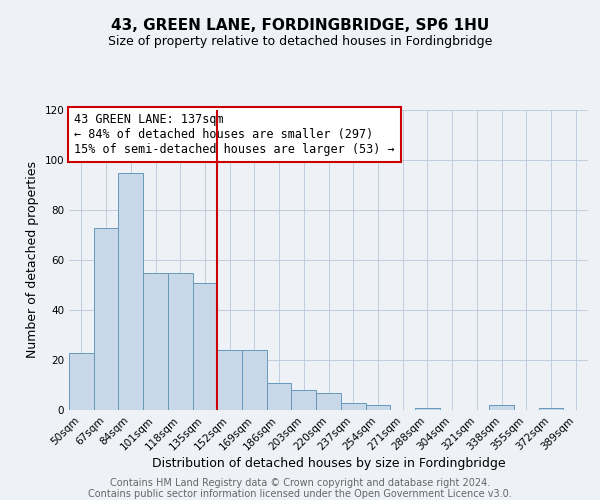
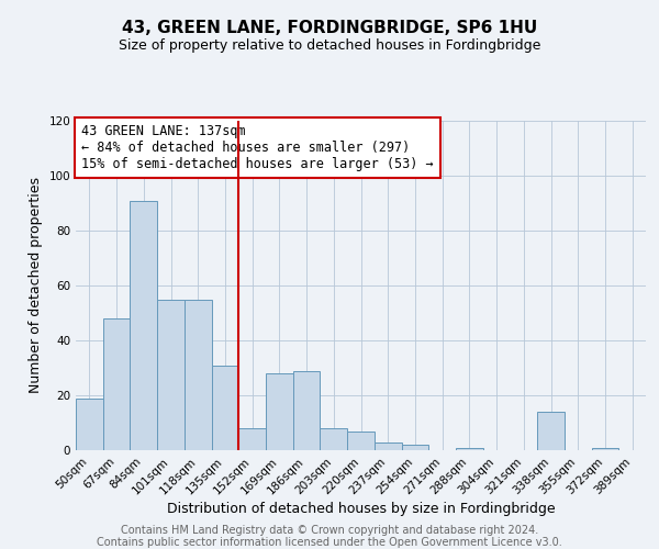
50sqm: 23 -> 19
67sqm: 73 -> 48
84sqm: 95 -> 91
135sqm: 51 -> 31
152sqm: 24 -> 8
169sqm: 24 -> 28
186sqm: 11 -> 29
338sqm: 2 -> 14
